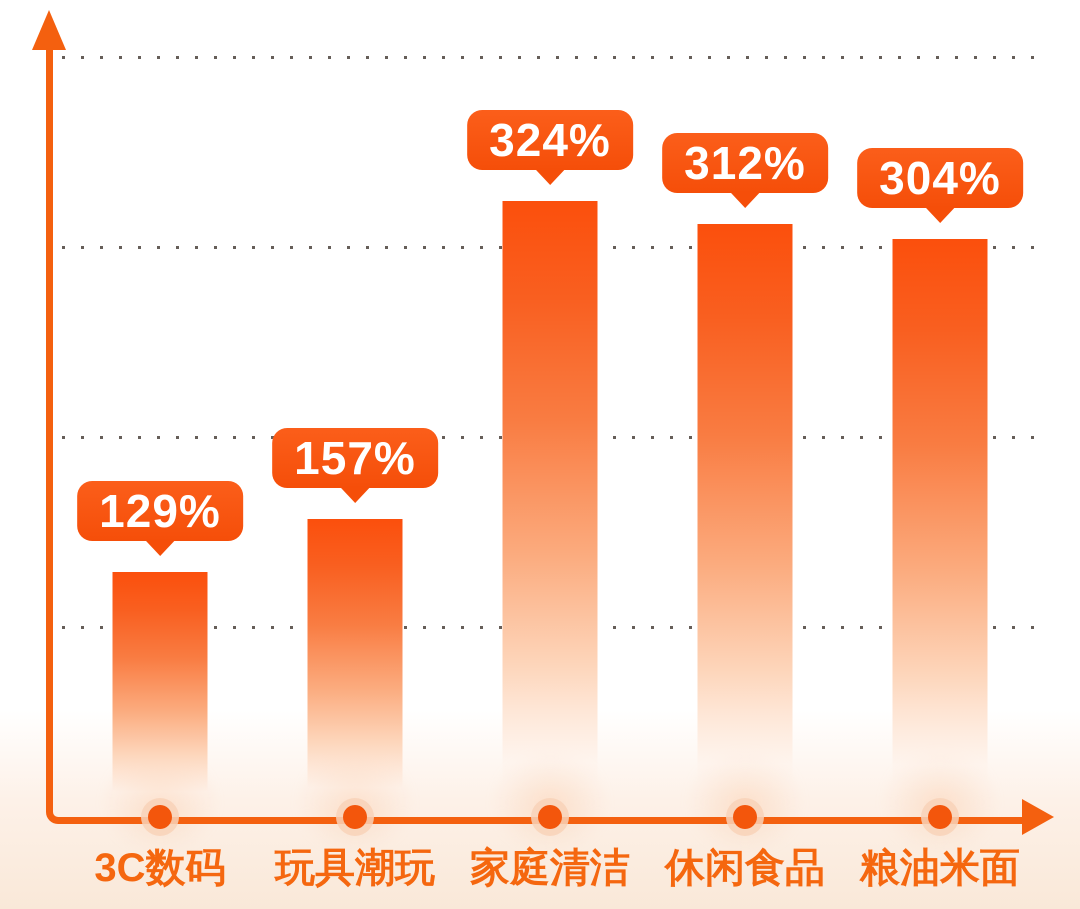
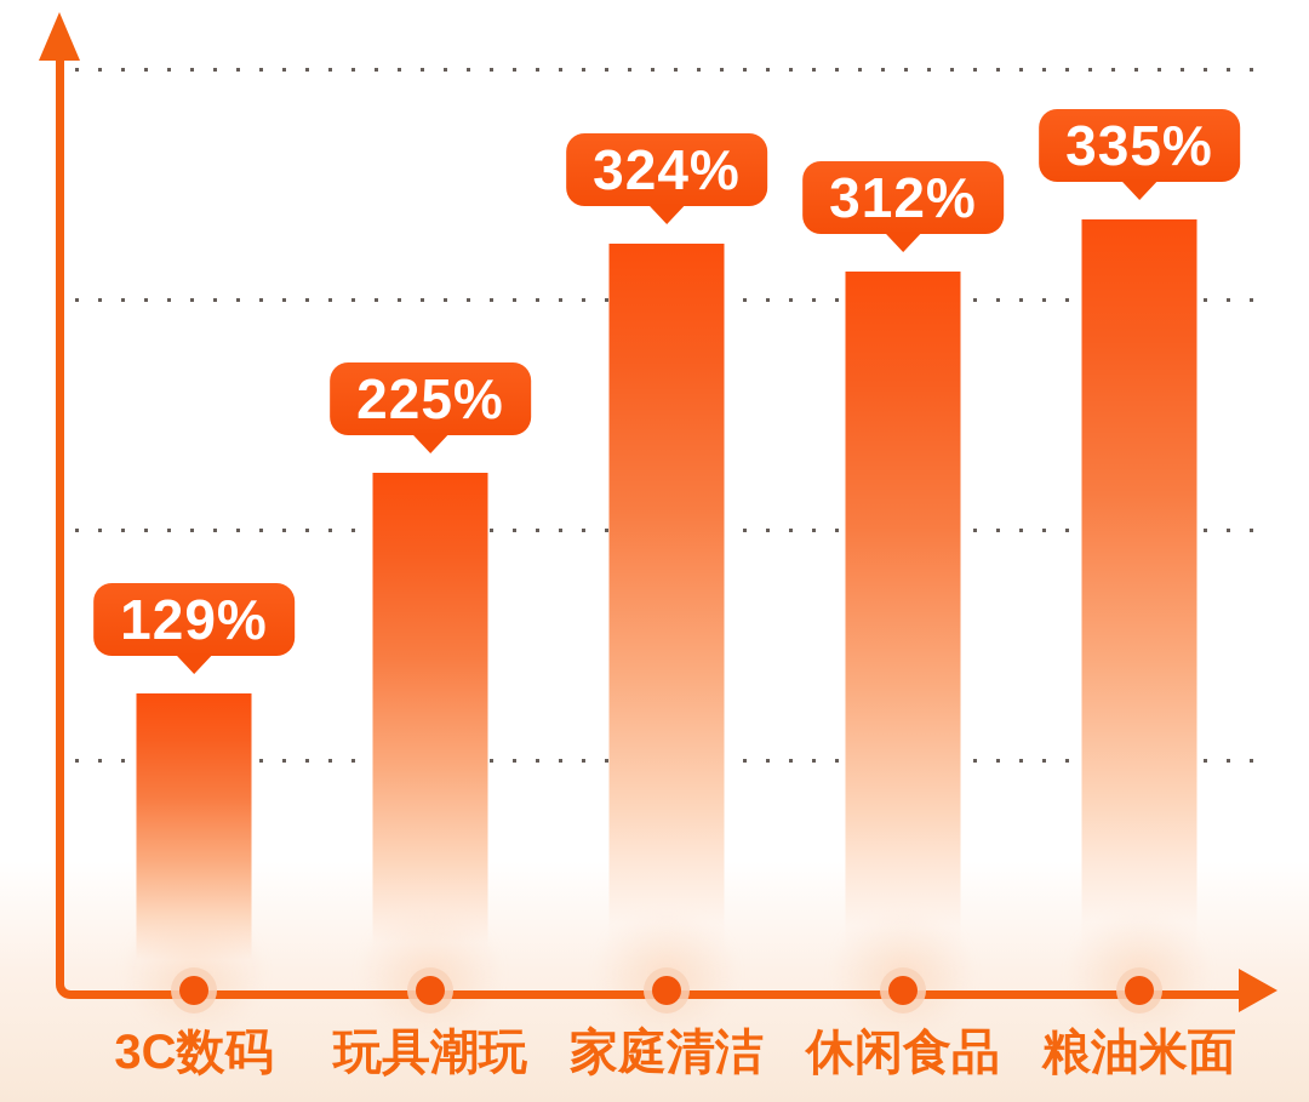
玩具潮玩: 157% -> 225%
粮油米面: 304% -> 335%
